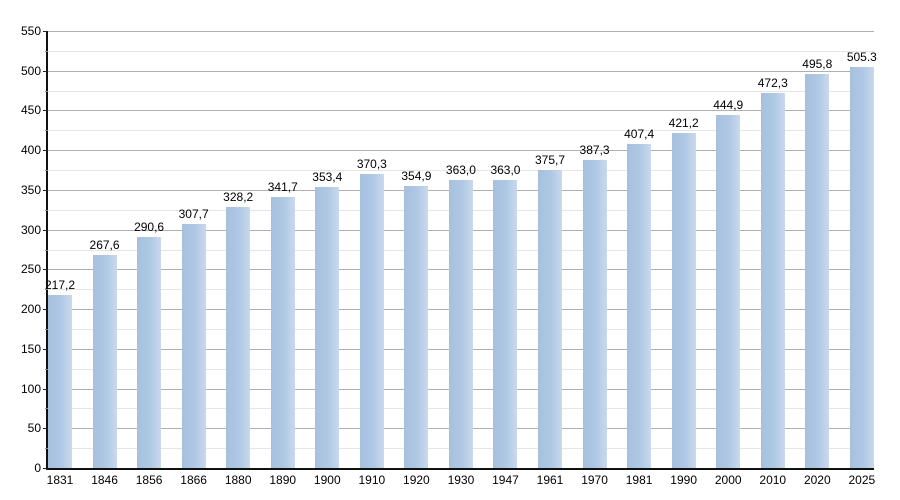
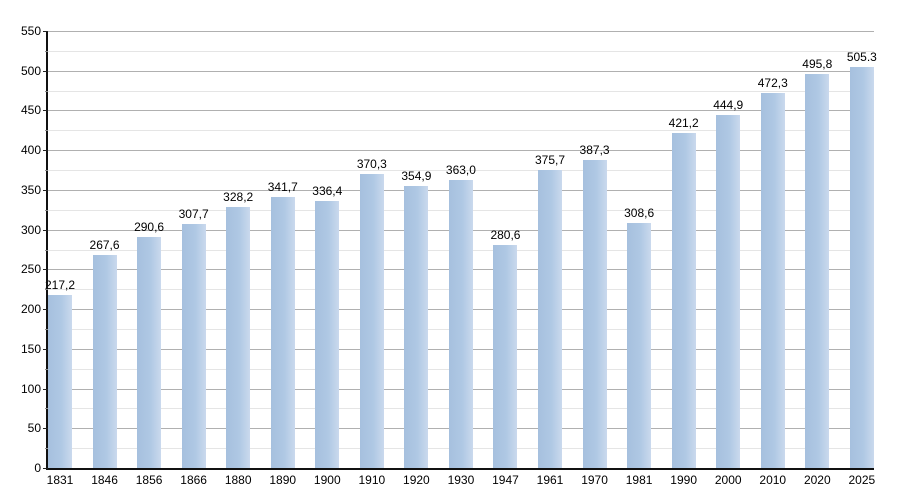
1900: 353,4 -> 336,4
1947: 363,0 -> 280,6
1981: 407,4 -> 308,6
